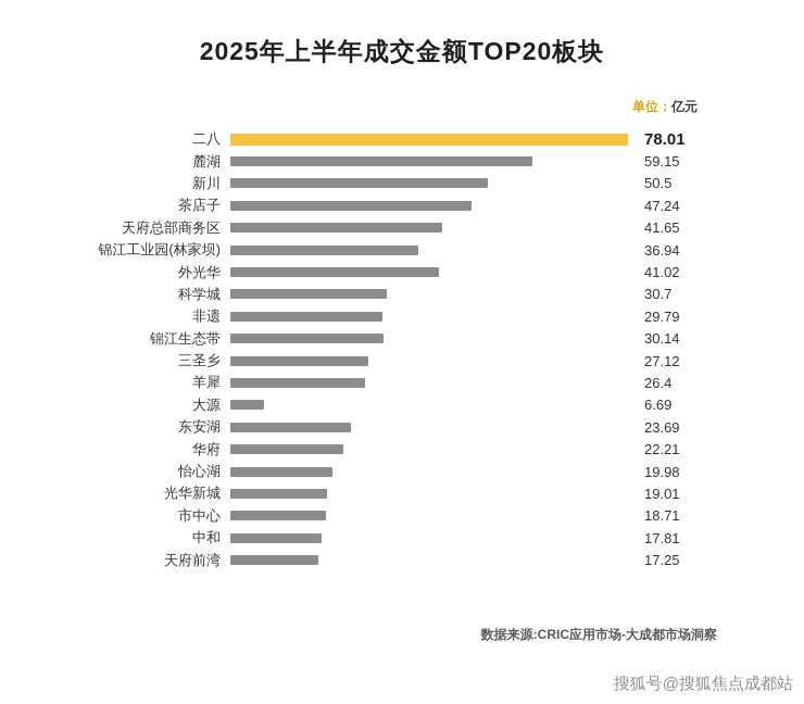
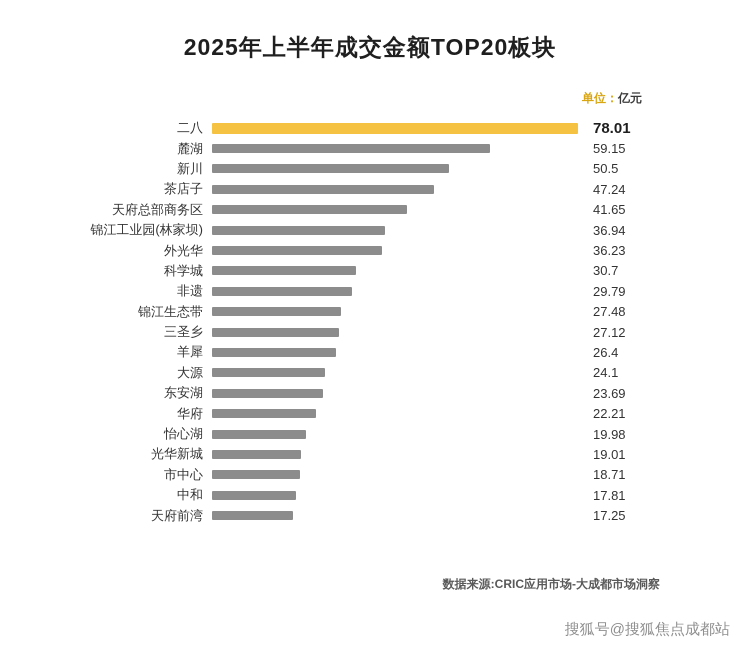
外光华: 41.02 -> 36.23
锦江生态带: 30.14 -> 27.48
大源: 6.69 -> 24.1
